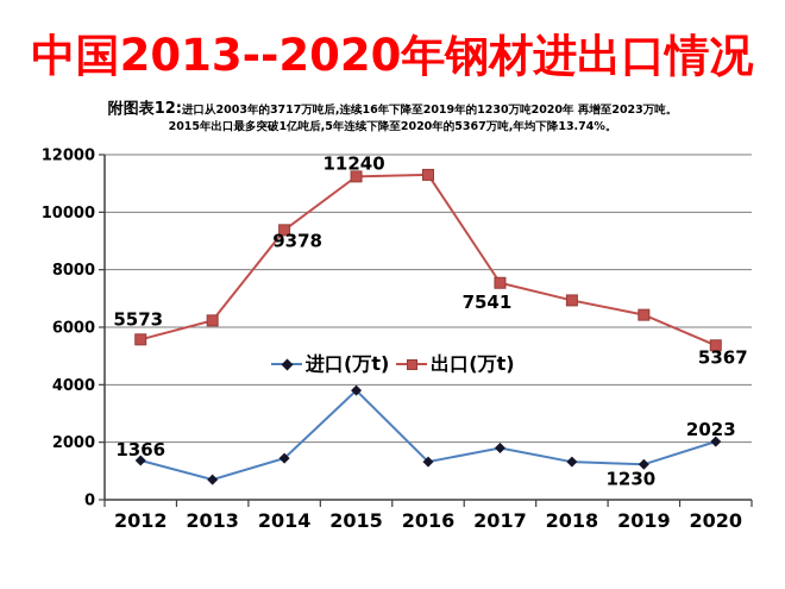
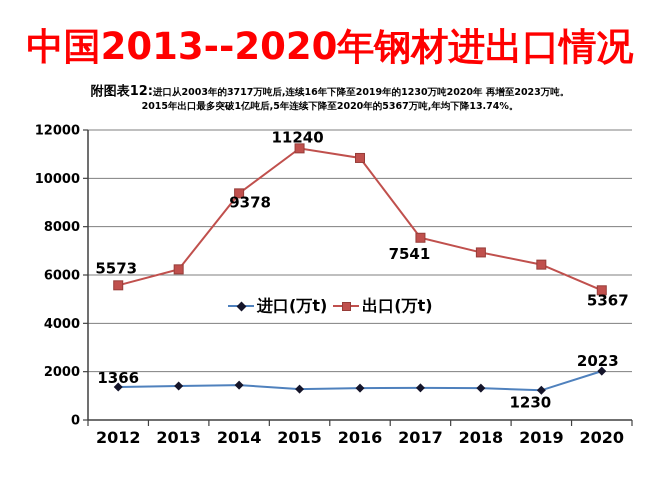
进口(万t)/2013: 700 -> 1400
进口(万t)/2015: 3800 -> 1300
出口(万t)/2016: 11300 -> 10800
进口(万t)/2017: 1800 -> 1300
